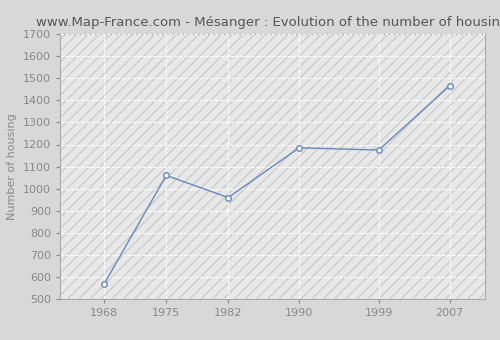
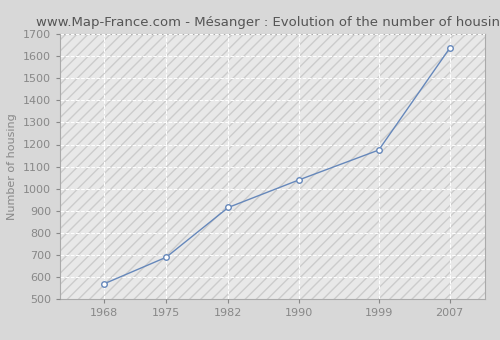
1975: 1060 -> 690
1982: 960 -> 915
1990: 1185 -> 1040
2007: 1465 -> 1635
